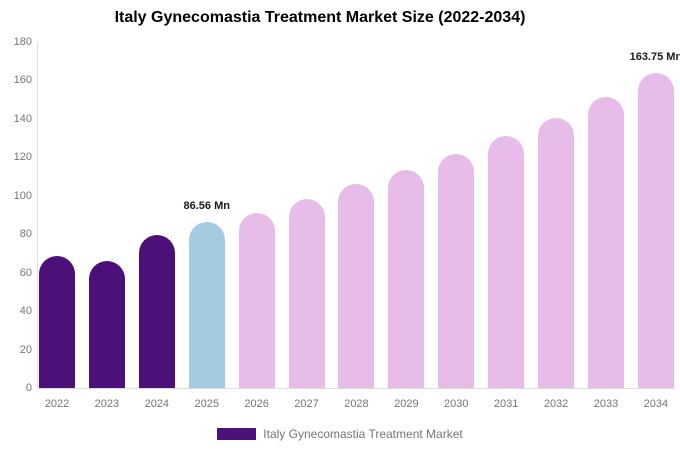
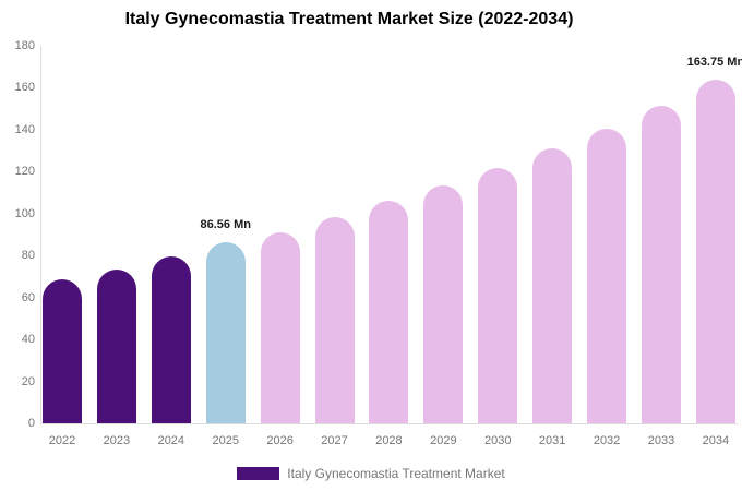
2023: 66 -> 74
